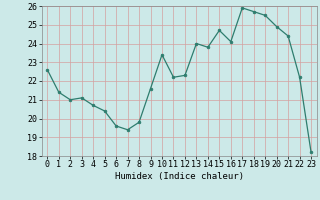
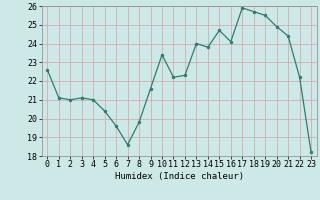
1: 21.4 -> 21.1
4: 20.7 -> 21.0
7: 19.4 -> 18.6
